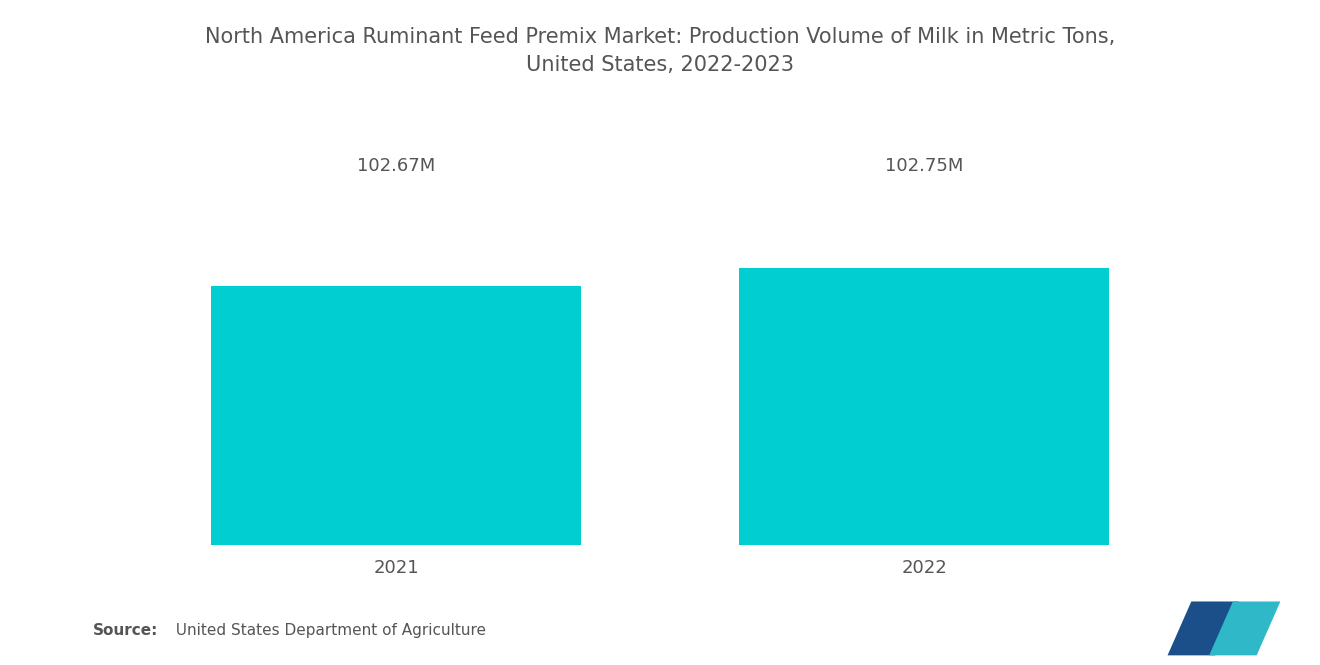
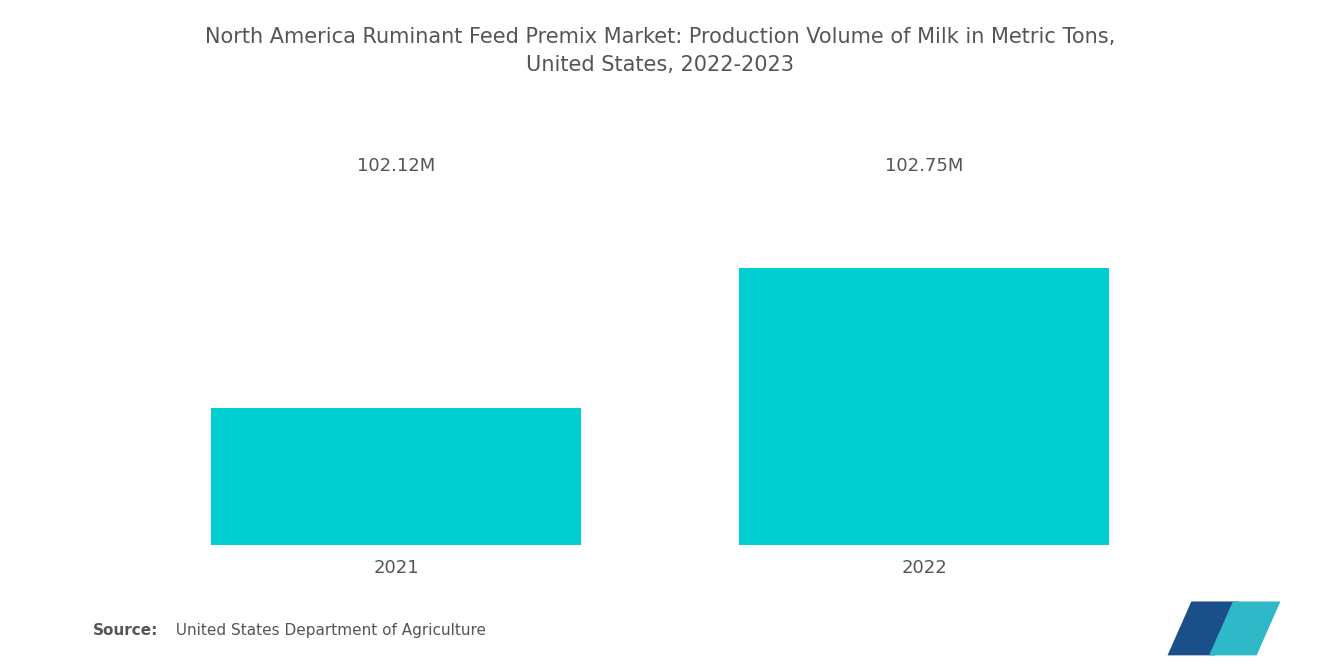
2021: 102.67M -> 102.12M
